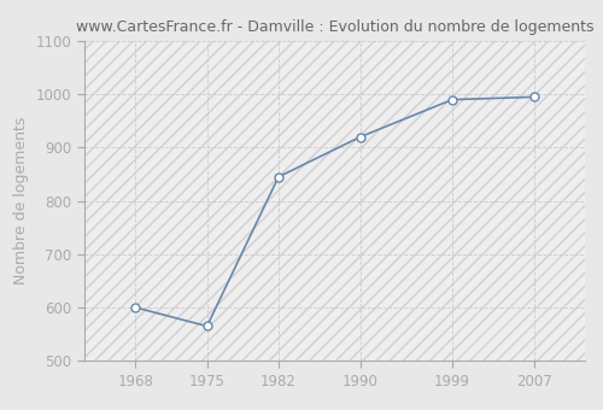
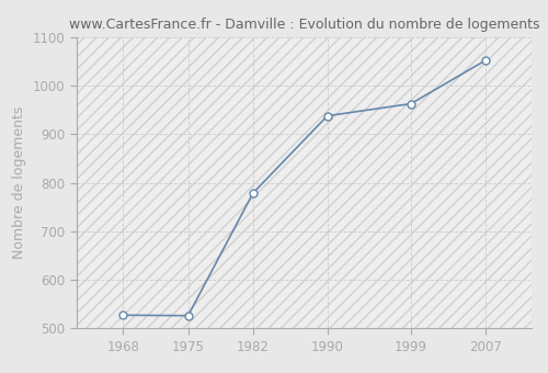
1968: 600 -> 527
1975: 565 -> 526
1982: 845 -> 779
1990: 920 -> 938
1999: 990 -> 963
2007: 995 -> 1052
